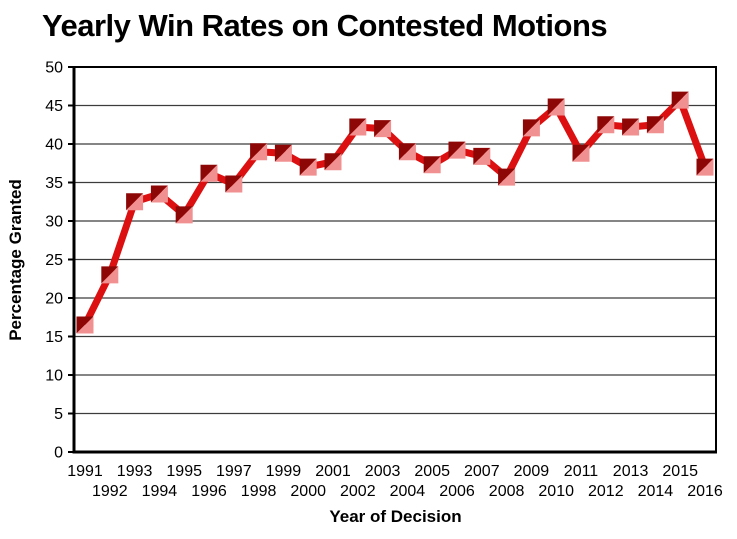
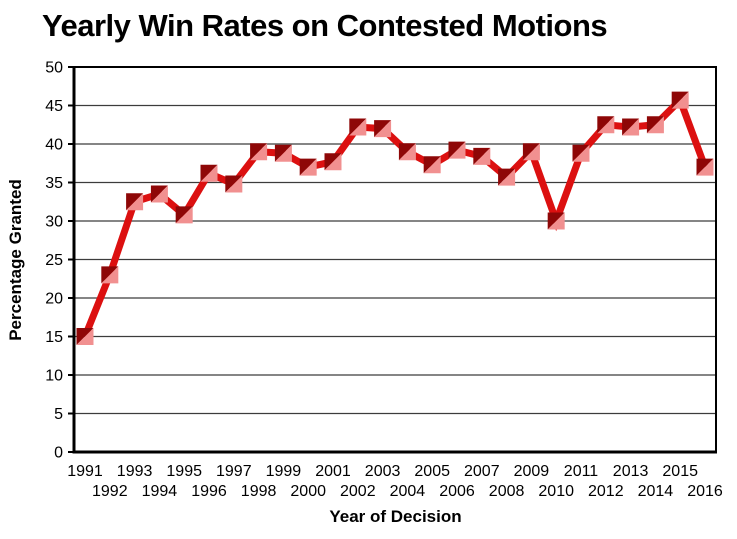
1991: 16 -> 15
2009: 42 -> 39
2010: 45 -> 30
